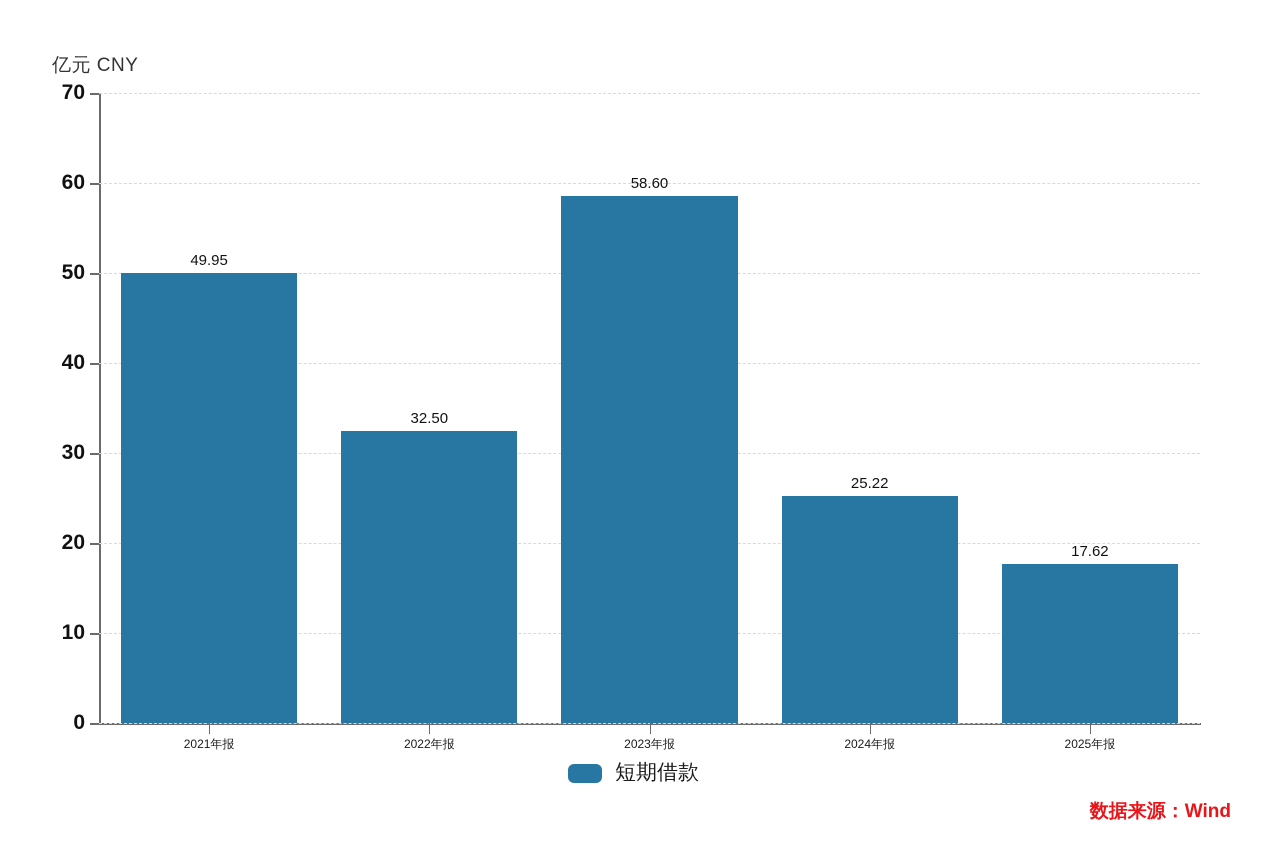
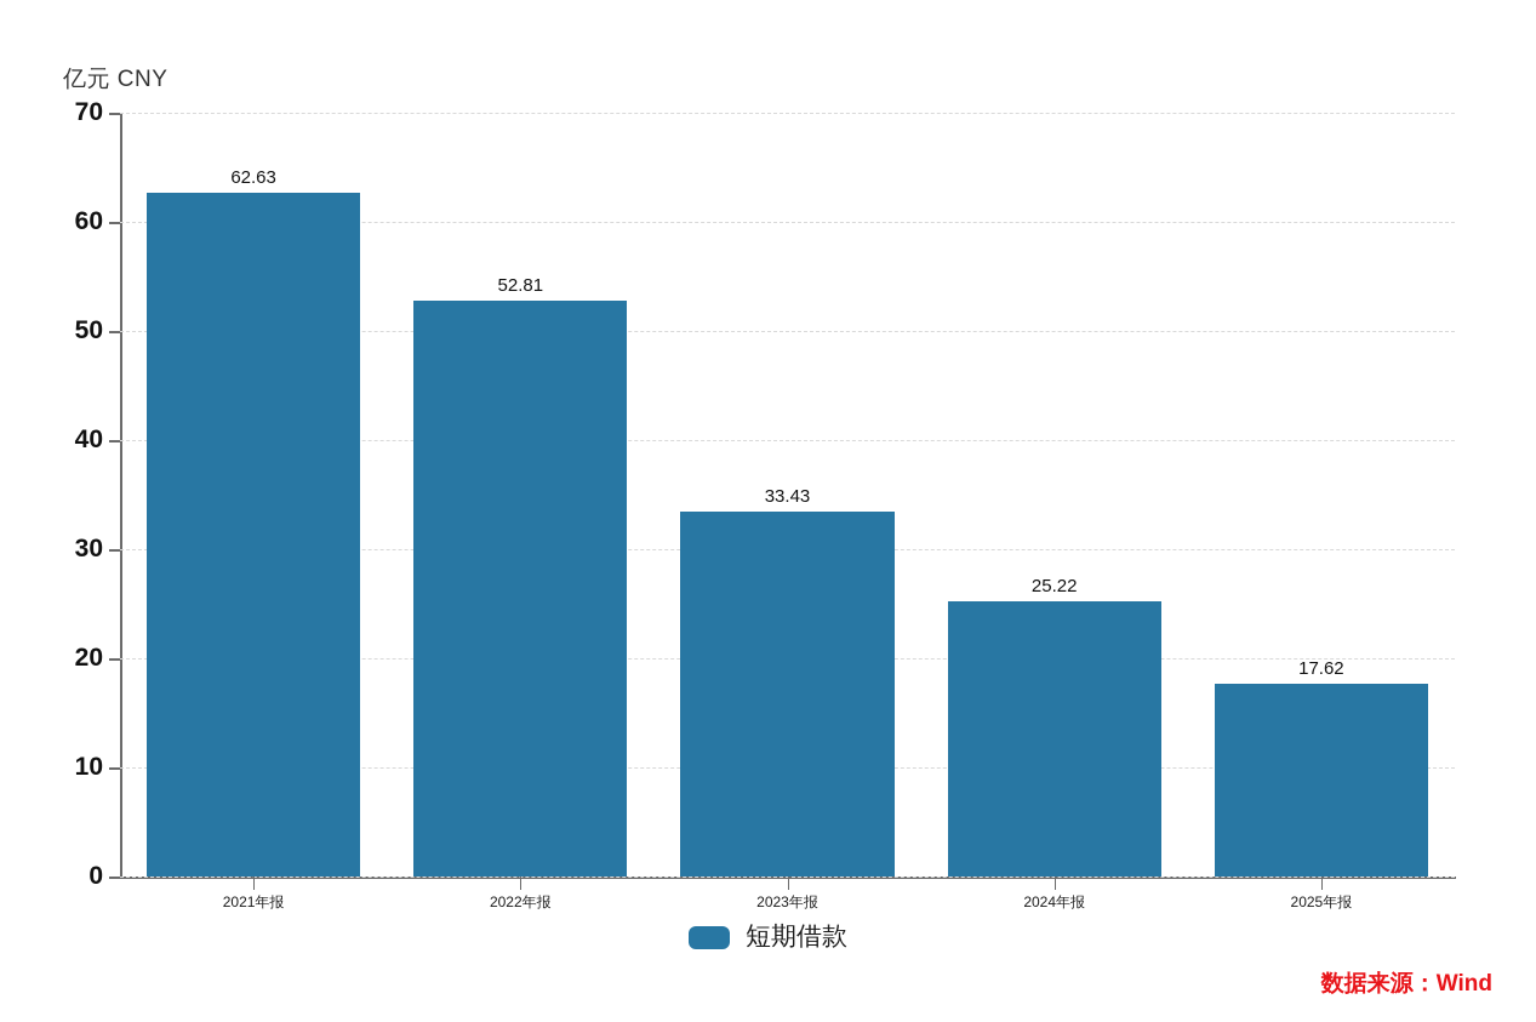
2021年报: 49.95 -> 62.63
2022年报: 32.50 -> 52.81
2023年报: 58.60 -> 33.43
